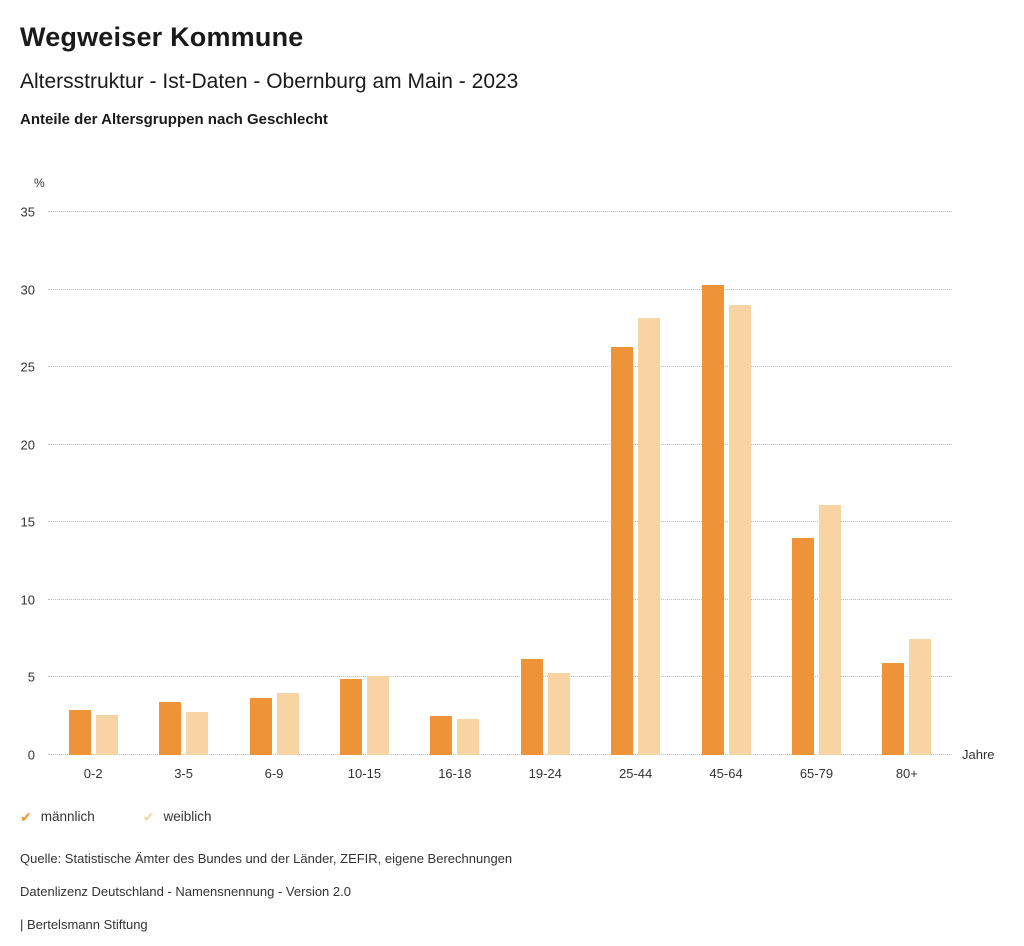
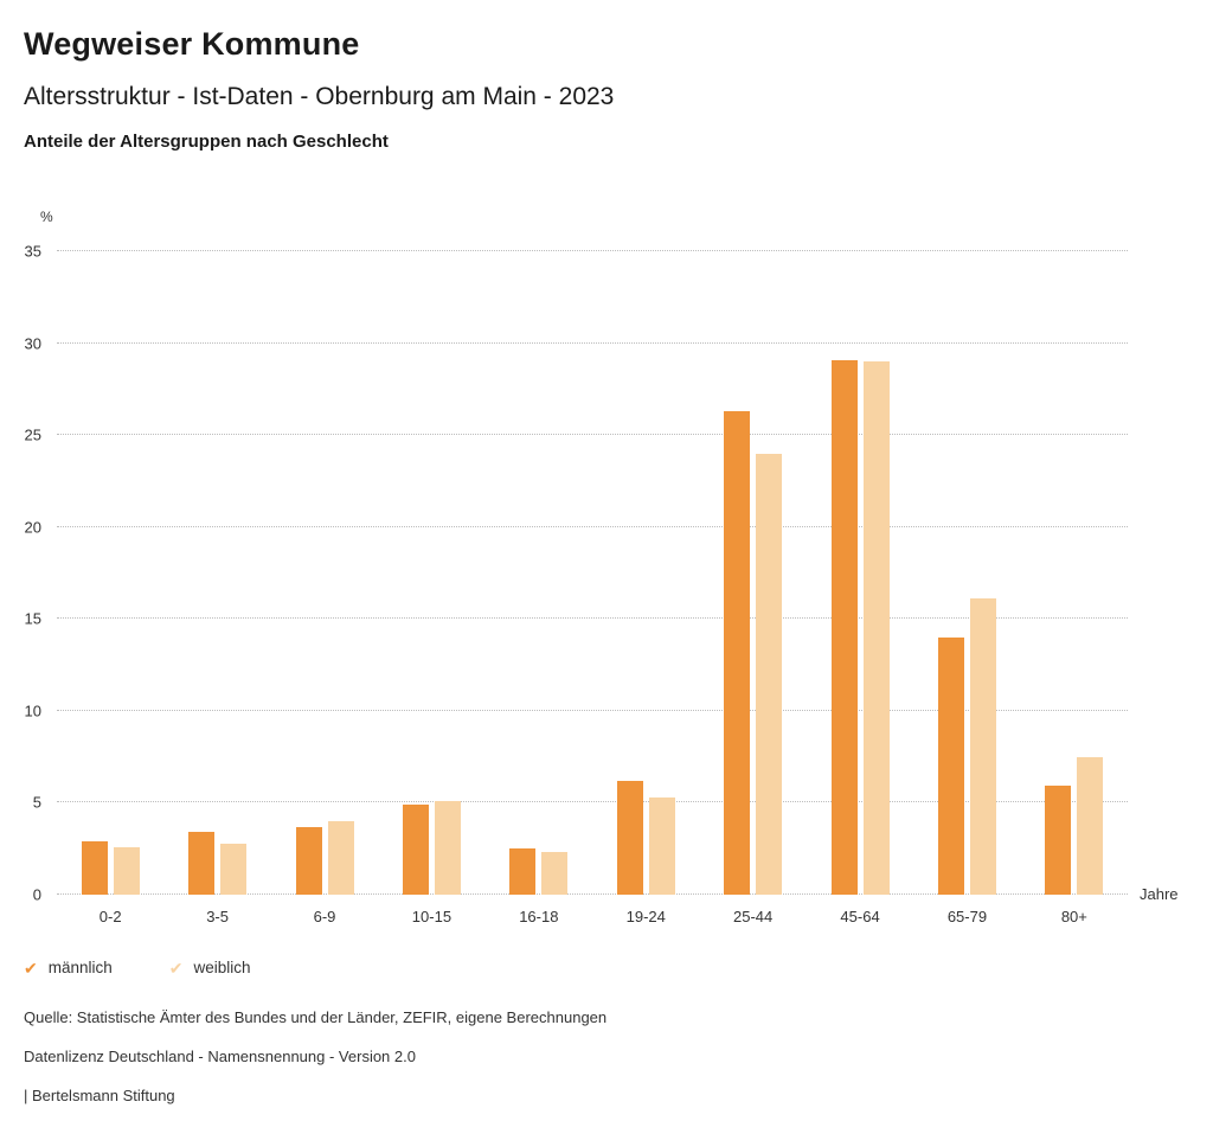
weiblich/25-44: 28.2 -> 24.0
männlich/45-64: 30.3 -> 29.1
